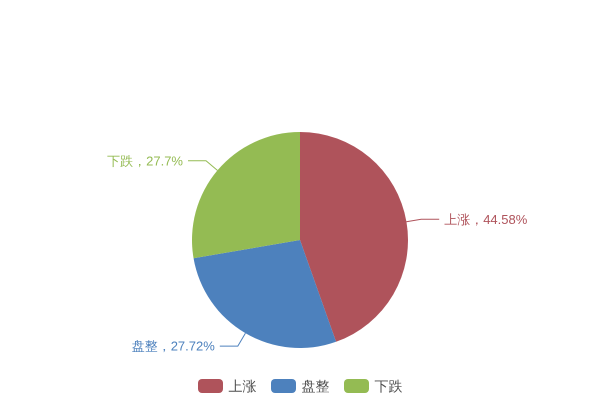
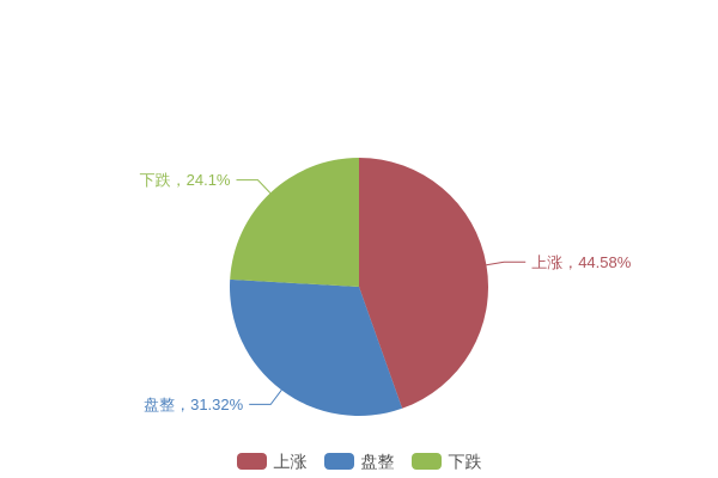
盘整: 27.72 -> 31.32
下跌: 27.7 -> 24.1
